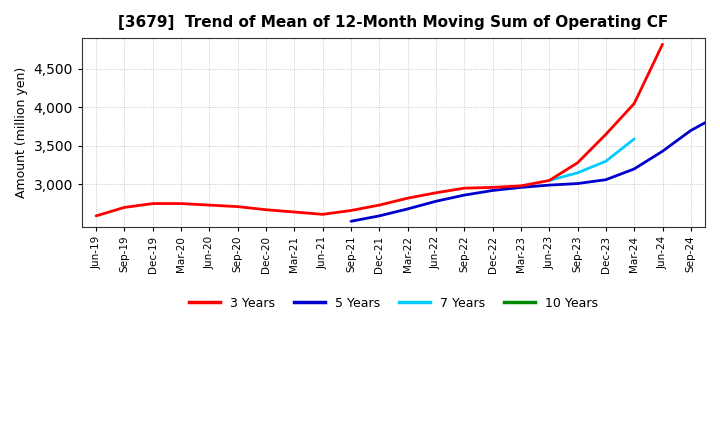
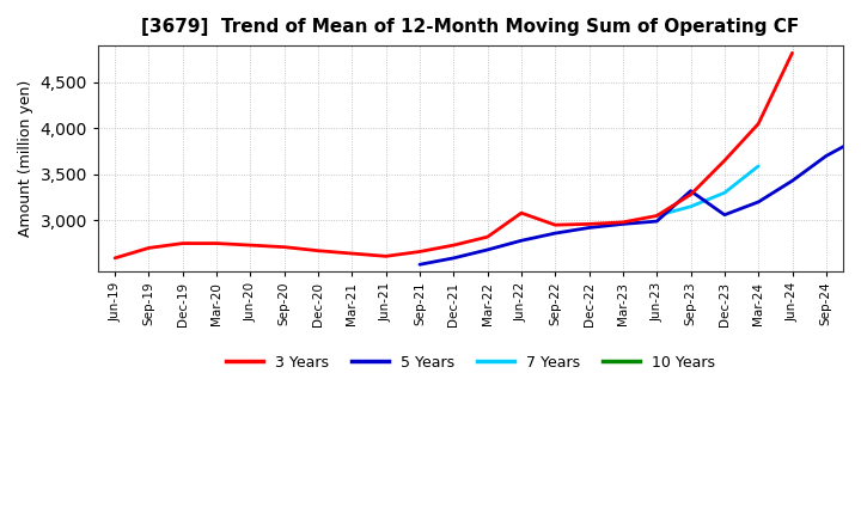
3 Years/Jun-22: 2,890 -> 3,080
5 Years/Sep-23: 3,010 -> 3,320
